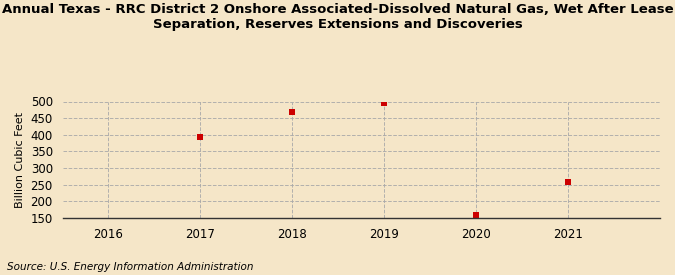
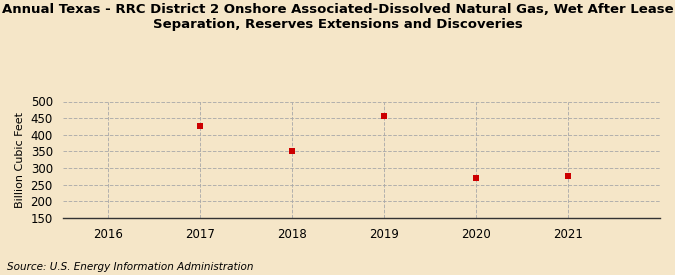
2017: 393 -> 425
2018: 469 -> 350
2019: 495 -> 455
2020: 160 -> 270
2021: 258 -> 275
